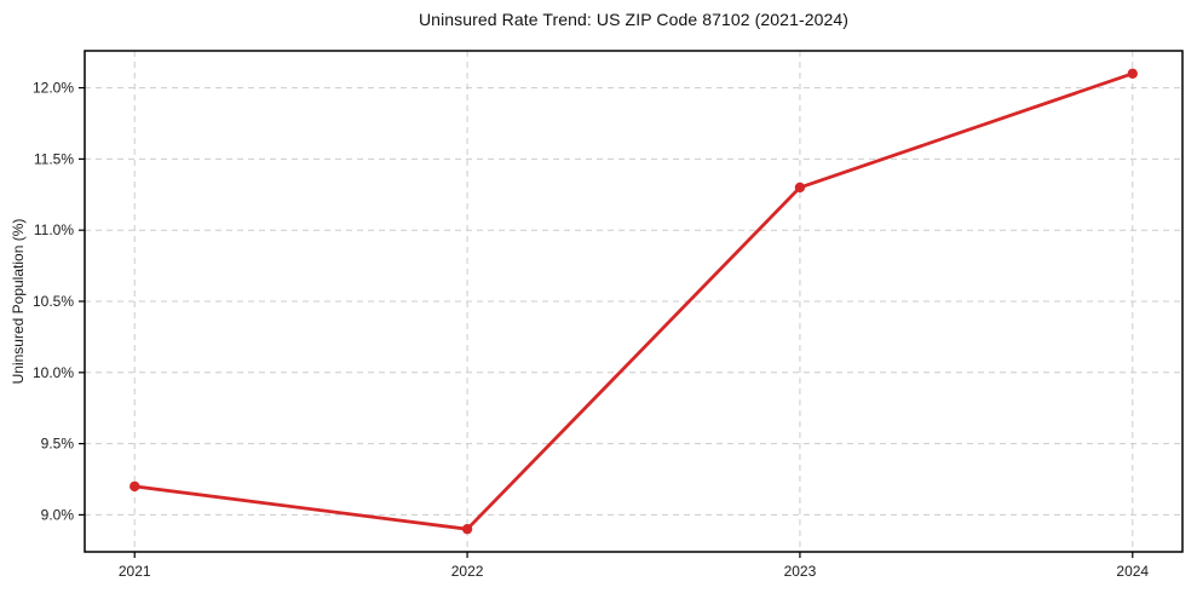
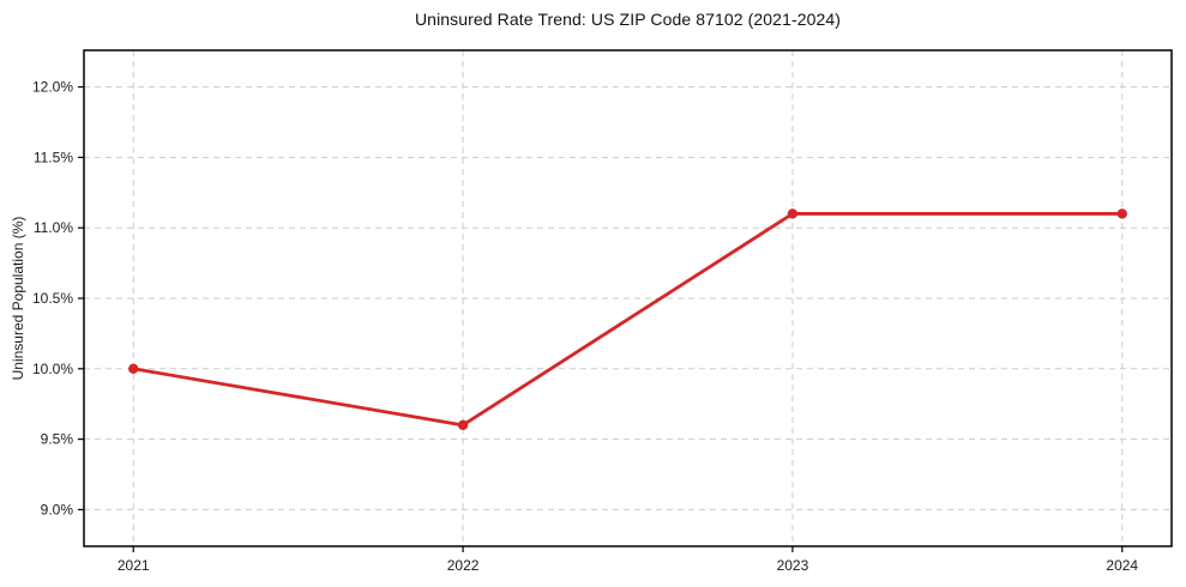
2021: 9.2% -> 10.0%
2022: 8.9% -> 9.6%
2023: 11.3% -> 11.1%
2024: 12.1% -> 11.1%
